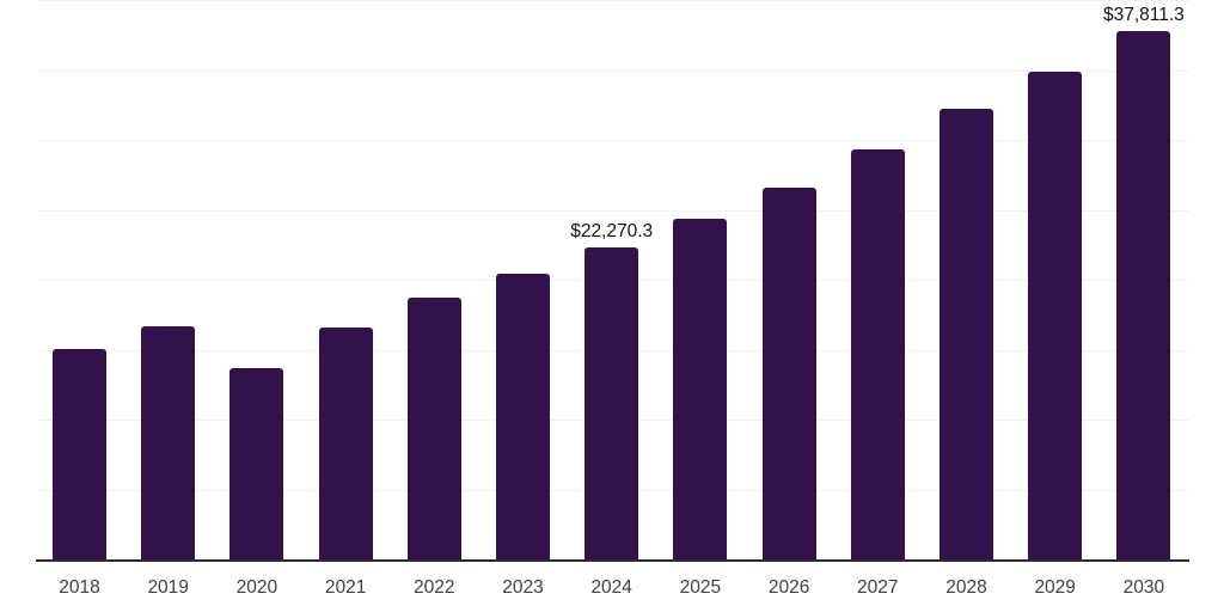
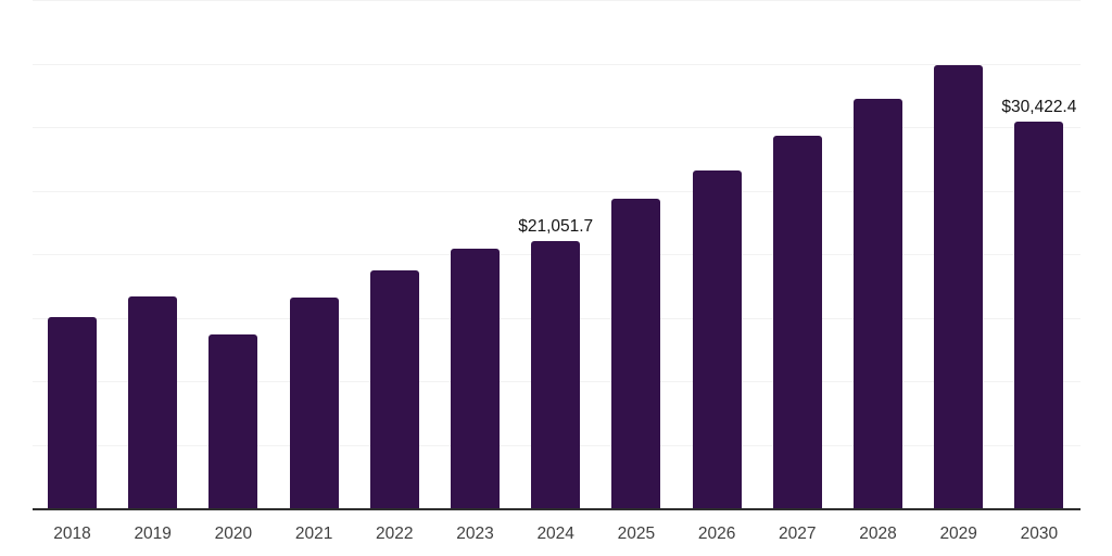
2024: $22,270.3 -> $21,051.7
2030: $37,811.3 -> $30,422.4
